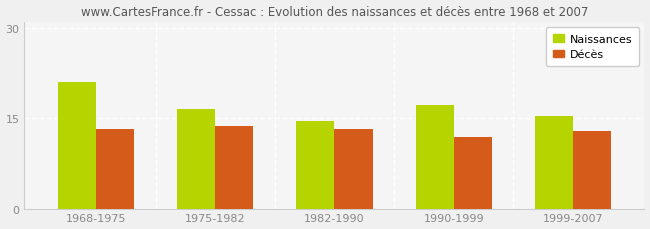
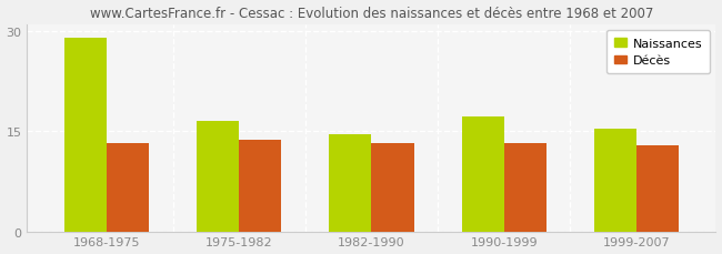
Naissances/1968-1975: 21.0 -> 29.0
Décès/1990-1999: 11.8 -> 13.2
